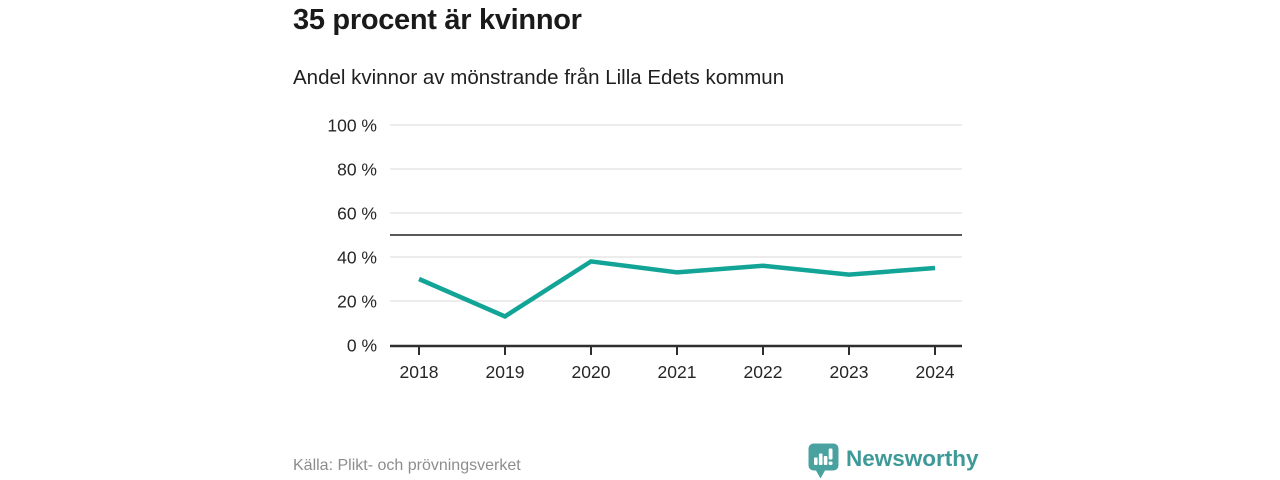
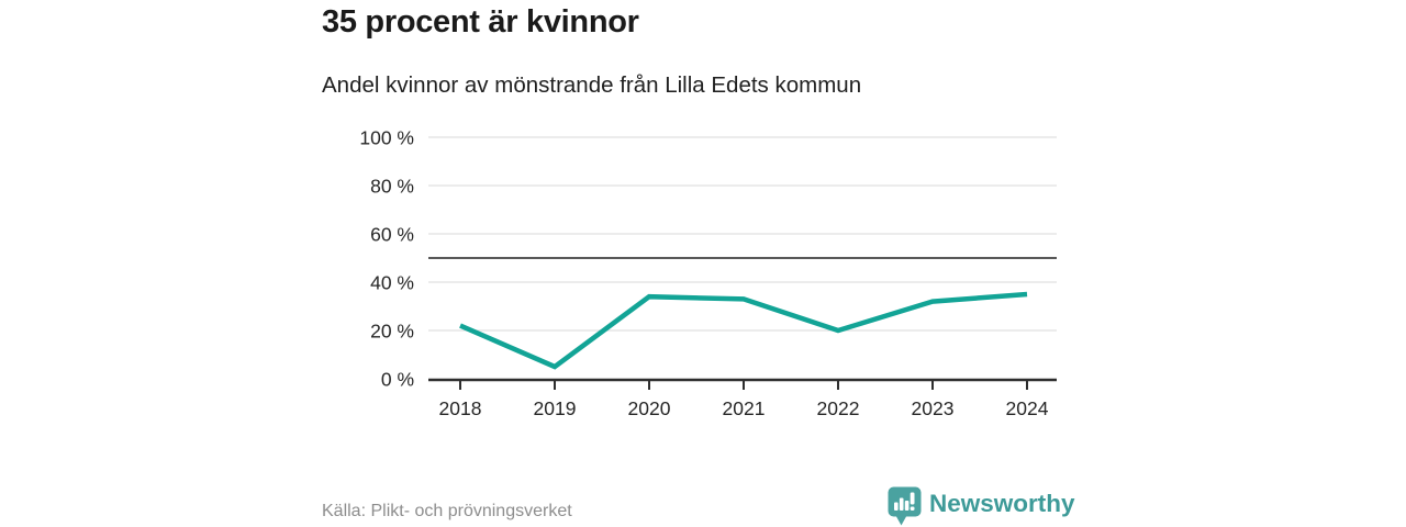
2018: 30% -> 22%
2019: 13% -> 5%
2020: 38% -> 34%
2022: 36% -> 20%
